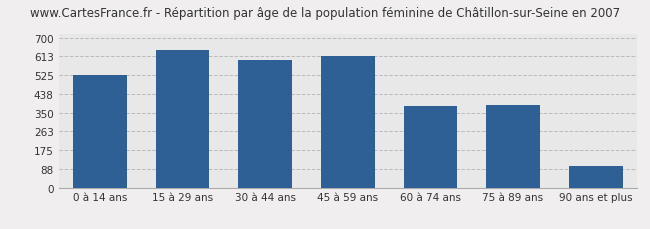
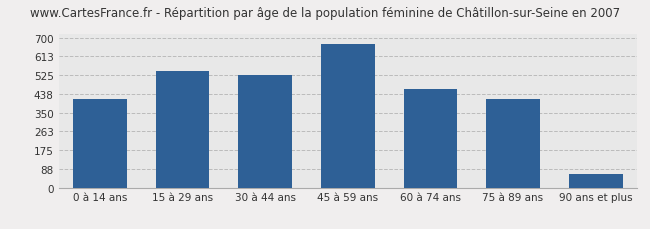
0 à 14 ans: 525 -> 413
15 à 29 ans: 645 -> 543
30 à 44 ans: 595 -> 525
45 à 59 ans: 615 -> 672
60 à 74 ans: 380 -> 463
75 à 89 ans: 385 -> 413
90 ans et plus: 100 -> 65
